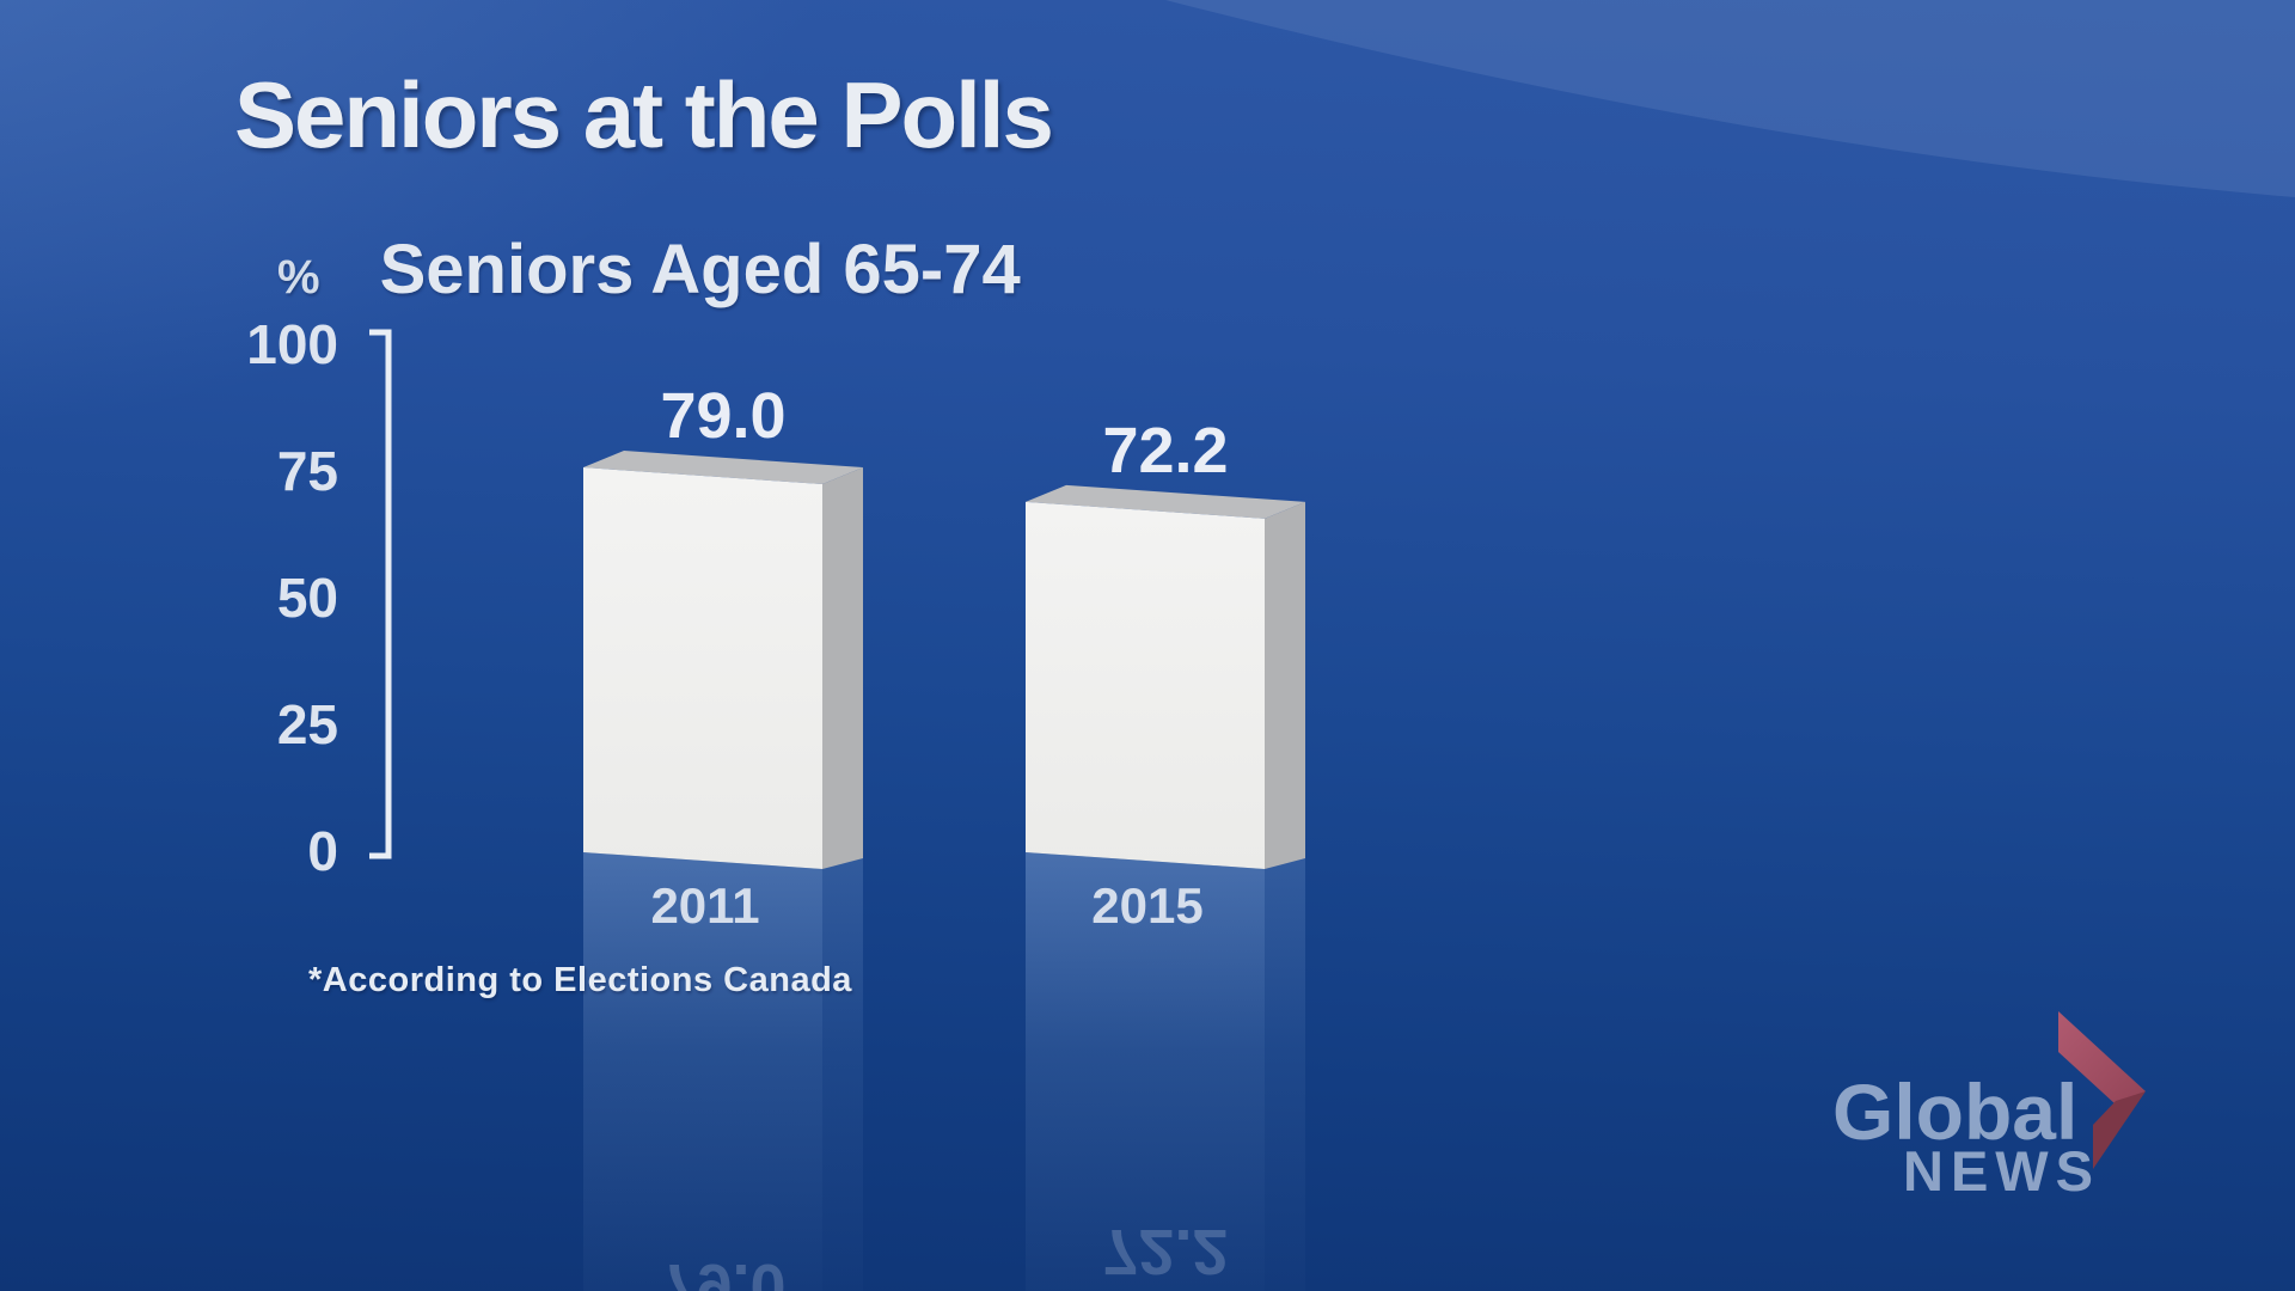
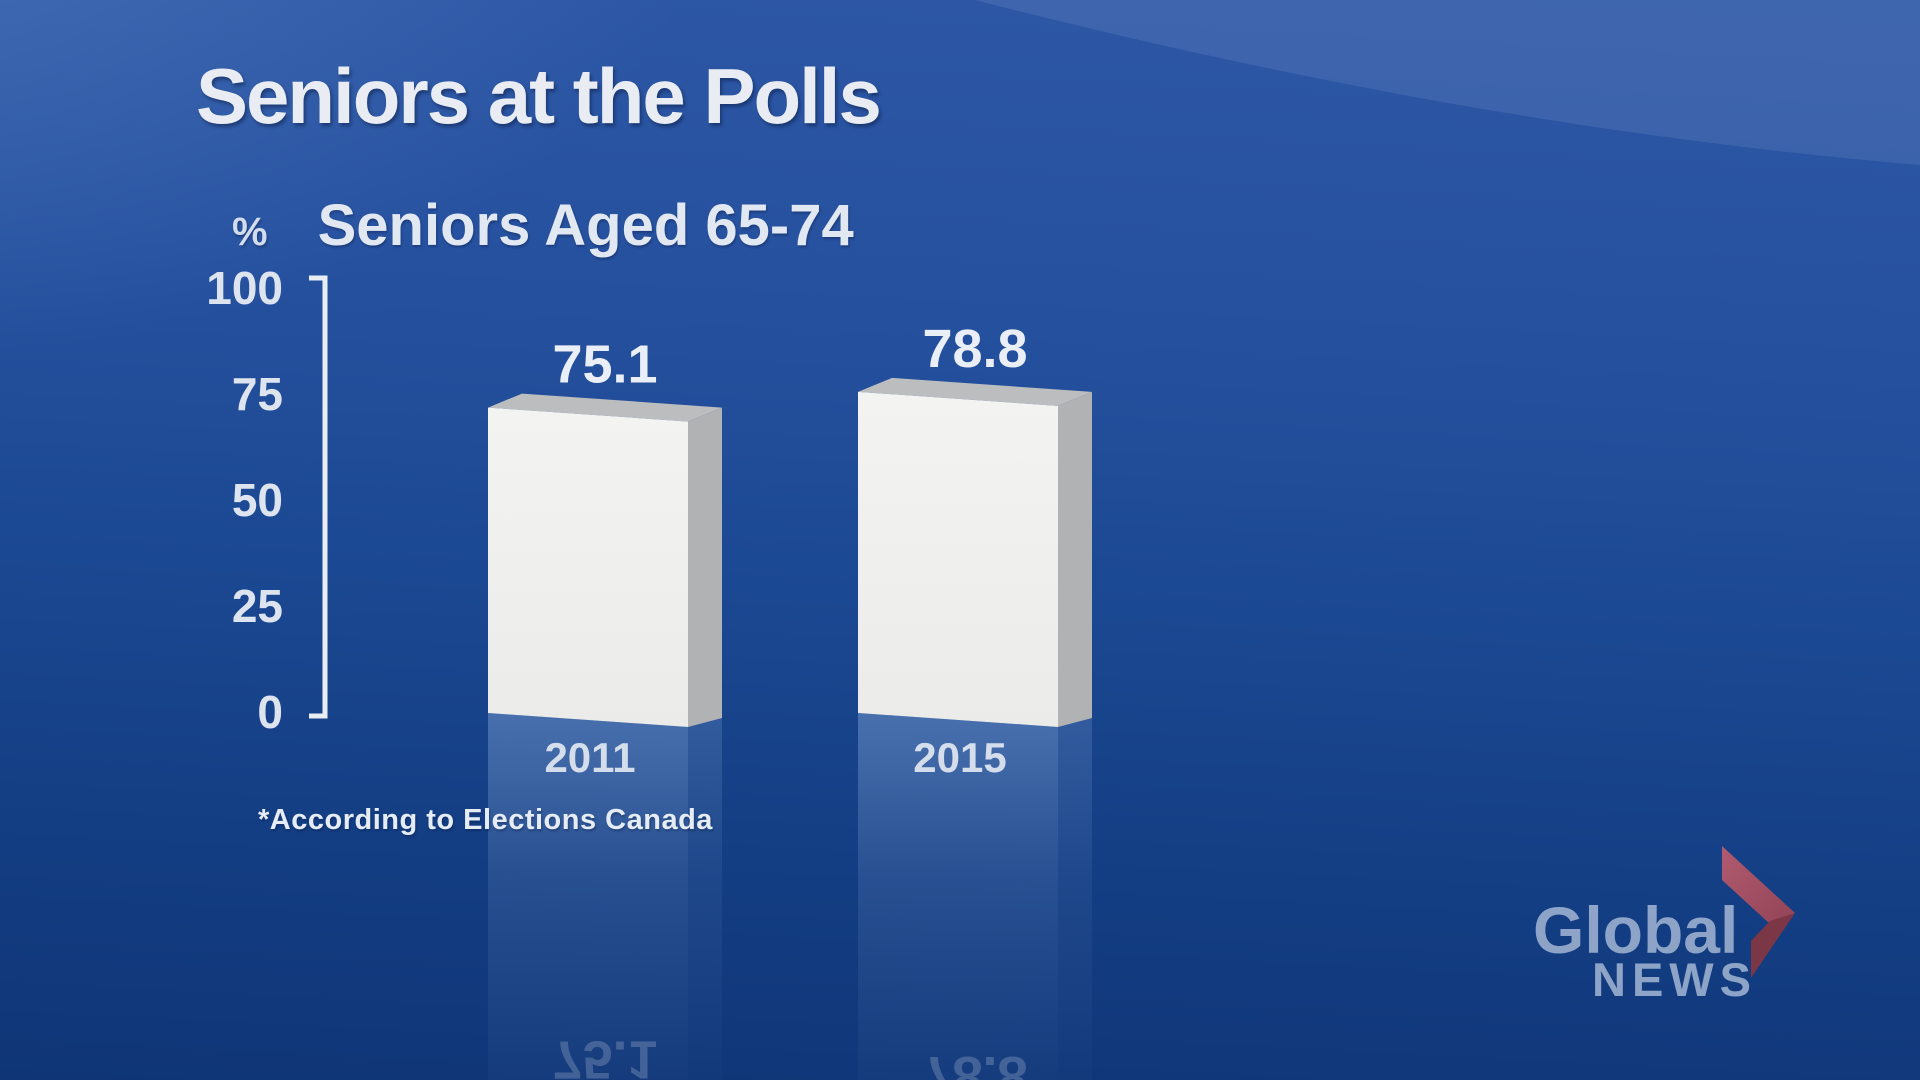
2011: 79.0 -> 75.1
2015: 72.2 -> 78.8
